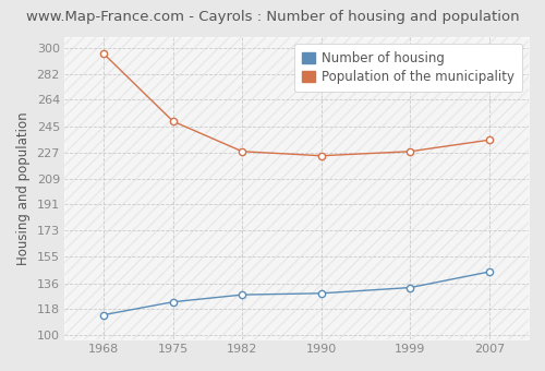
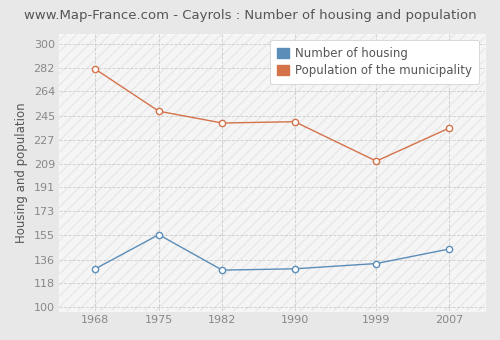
Number of housing/1968: 114 -> 129
Population of the municipality/1968: 296 -> 281
Number of housing/1975: 123 -> 155
Population of the municipality/1982: 228 -> 240
Population of the municipality/1990: 225 -> 241
Population of the municipality/1999: 228 -> 211
